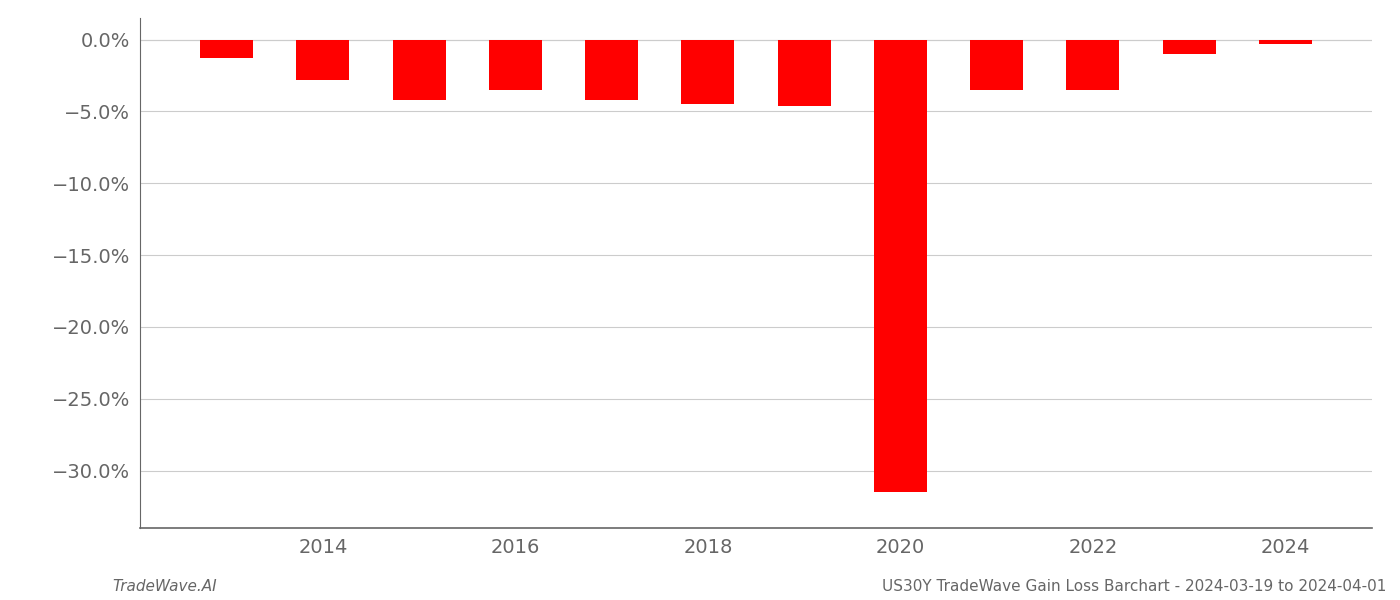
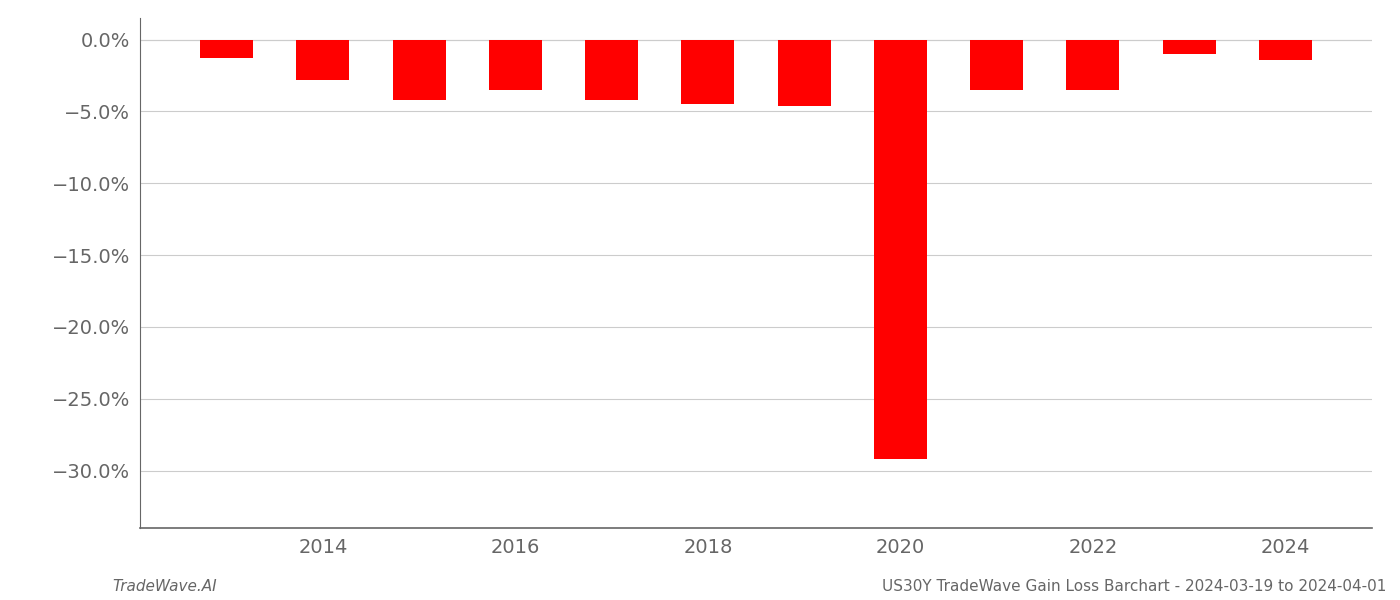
2020: -31.5% -> -29.2%
2024: -0.3% -> -1.4%
